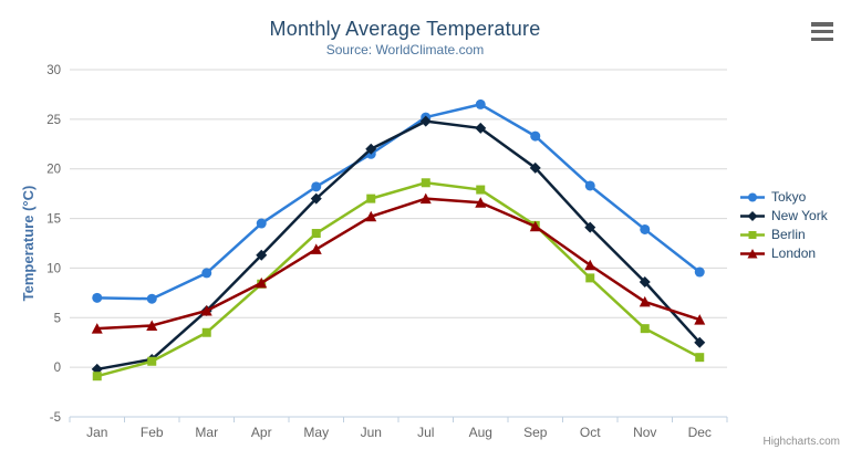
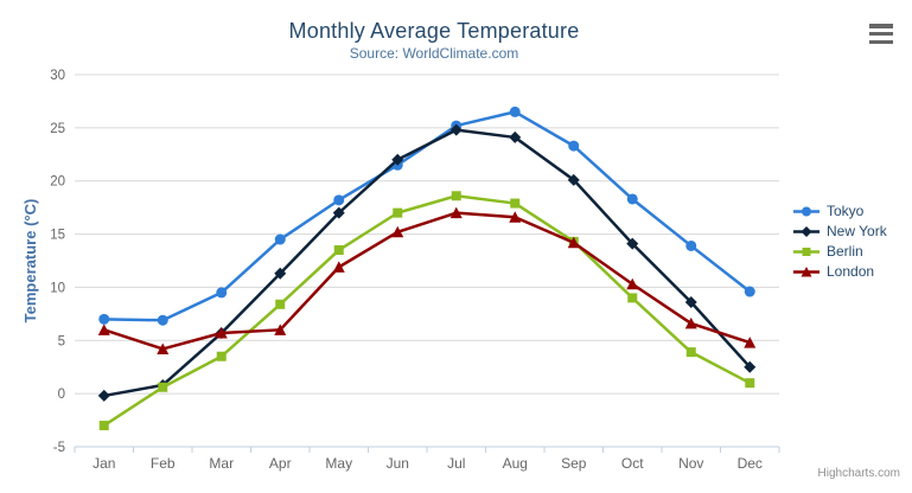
Berlin/Jan: -1 -> -3
London/Jan: 4 -> 6
London/Apr: 8 -> 6
